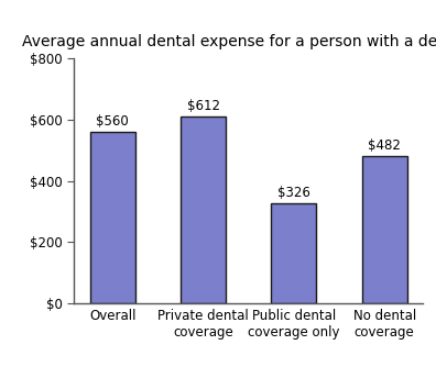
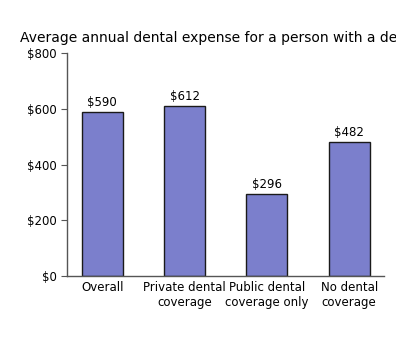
Overall: $560 -> $590
Public dental coverage only: $326 -> $296
